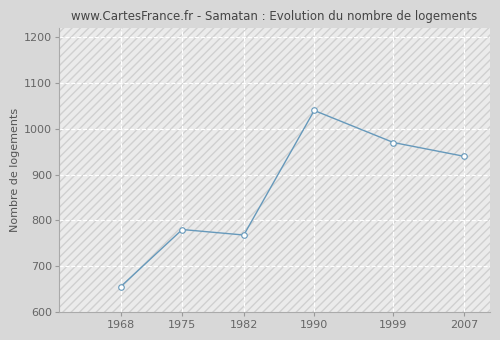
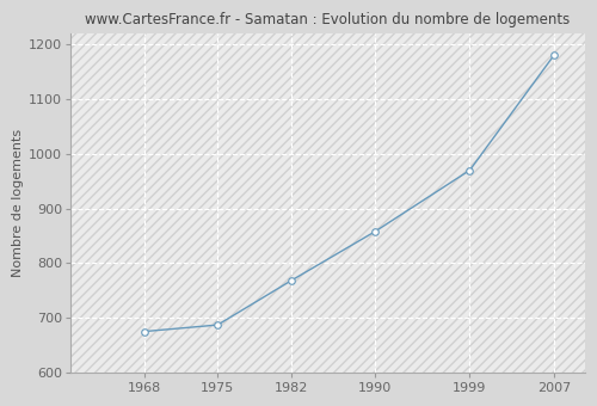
1968: 655 -> 675
1975: 780 -> 687
1990: 1040 -> 858
2007: 940 -> 1180
